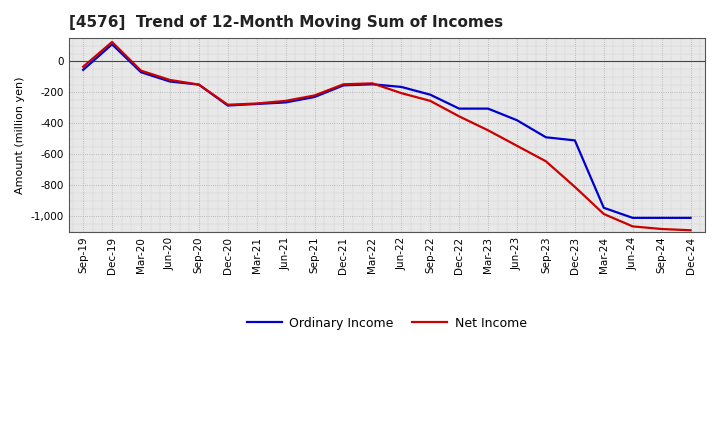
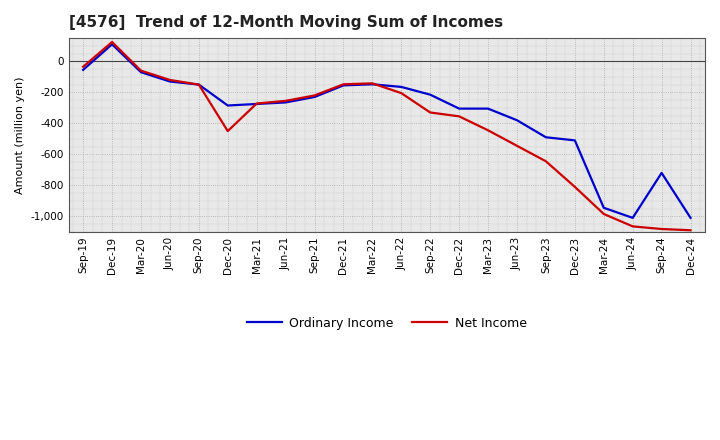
Net Income/Dec-20: -280 -> -450
Net Income/Sep-22: -260 -> -330
Ordinary Income/Sep-24: -1,010 -> -720
